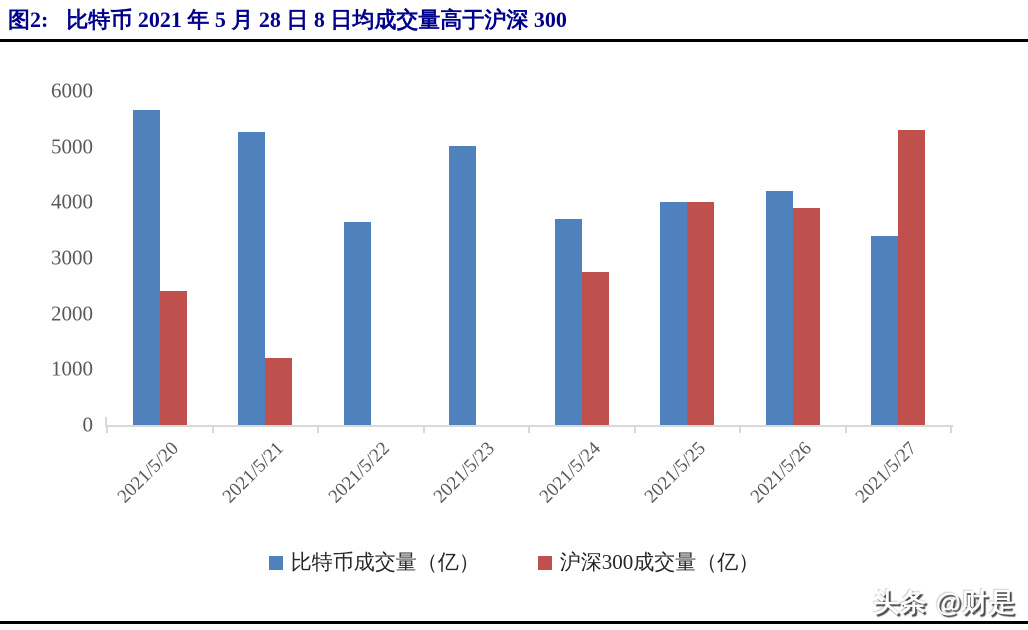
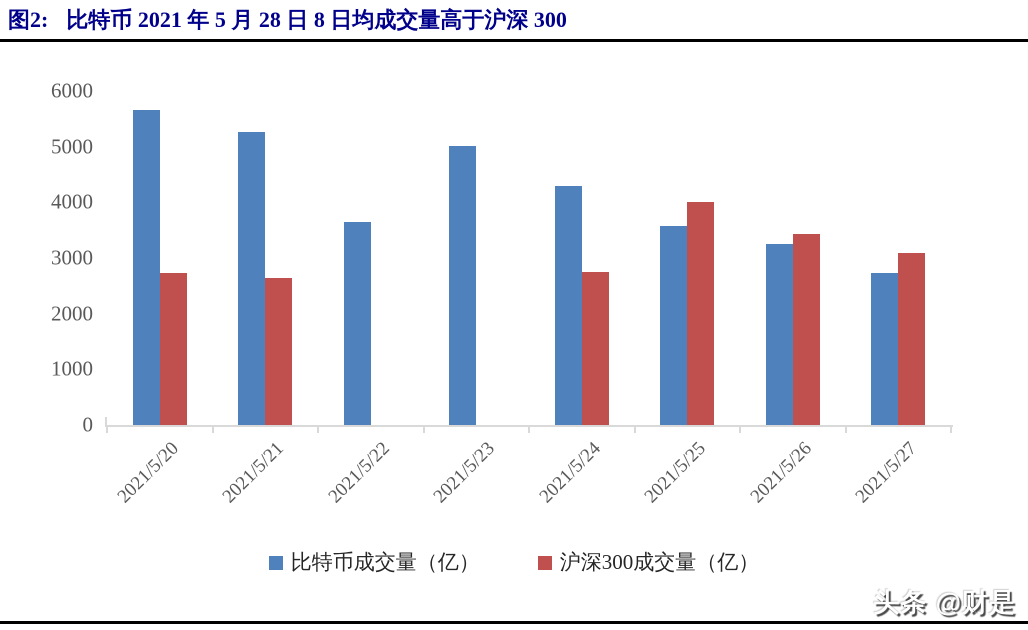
沪深300成交量（亿）/2021/5/20: 2400 -> 2700
沪深300成交量（亿）/2021/5/21: 1200 -> 2600
比特币成交量（亿）/2021/5/24: 3700 -> 4300
比特币成交量（亿）/2021/5/25: 4000 -> 3600
比特币成交量（亿）/2021/5/26: 4200 -> 3200
沪深300成交量（亿）/2021/5/26: 3900 -> 3400
比特币成交量（亿）/2021/5/27: 3400 -> 2700
沪深300成交量（亿）/2021/5/27: 5300 -> 3100
